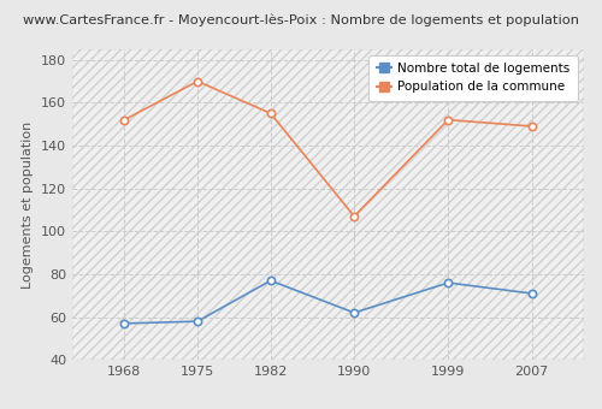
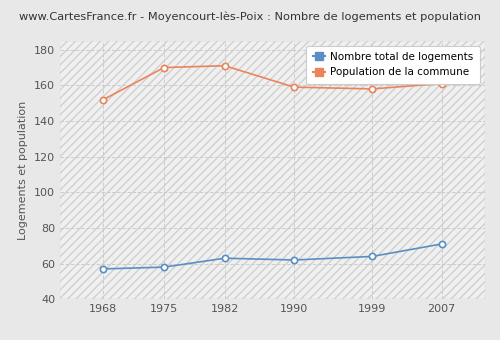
Nombre total de logements/1982: 77 -> 63
Population de la commune/1982: 155 -> 171
Population de la commune/1990: 107 -> 159
Nombre total de logements/1999: 76 -> 64
Population de la commune/1999: 152 -> 158
Population de la commune/2007: 149 -> 161
